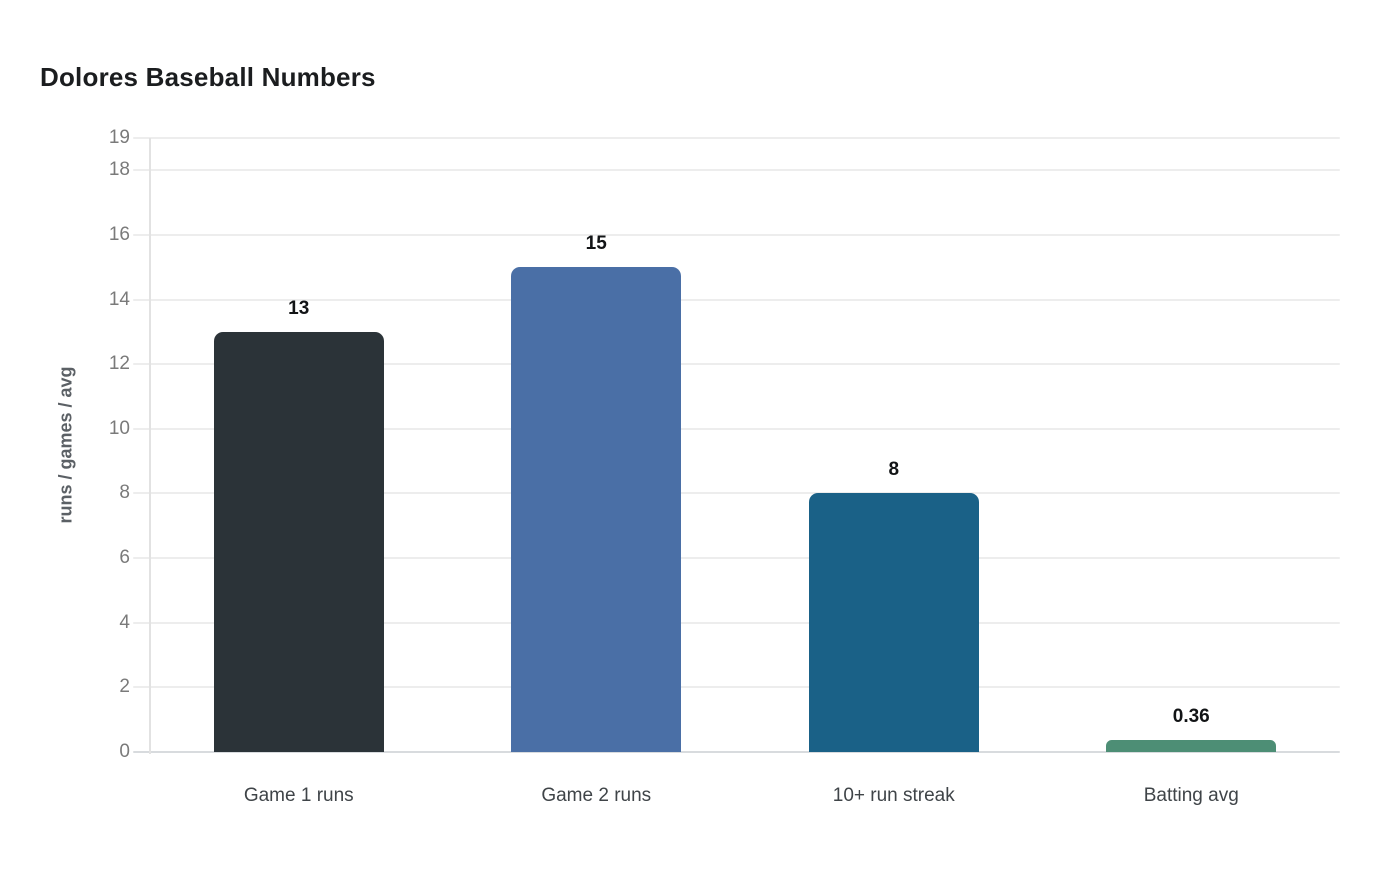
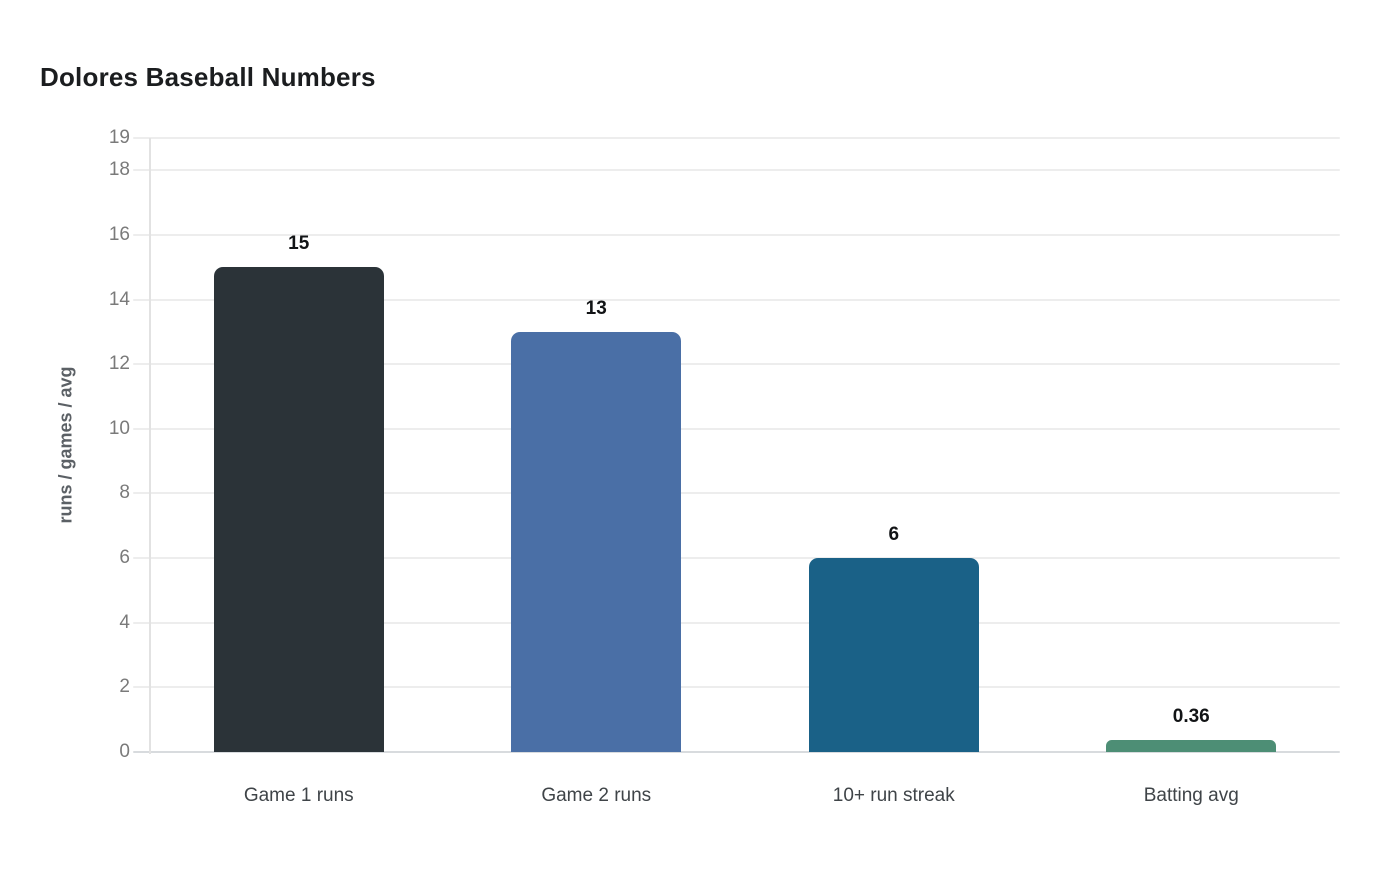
Game 1 runs: 13 -> 15
Game 2 runs: 15 -> 13
10+ run streak: 8 -> 6
